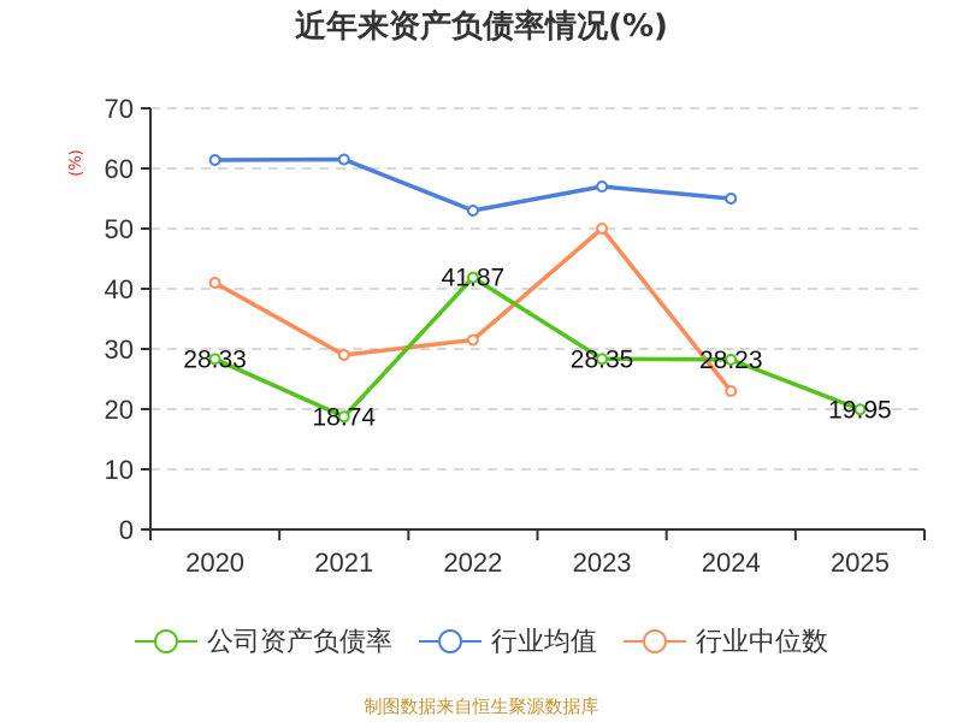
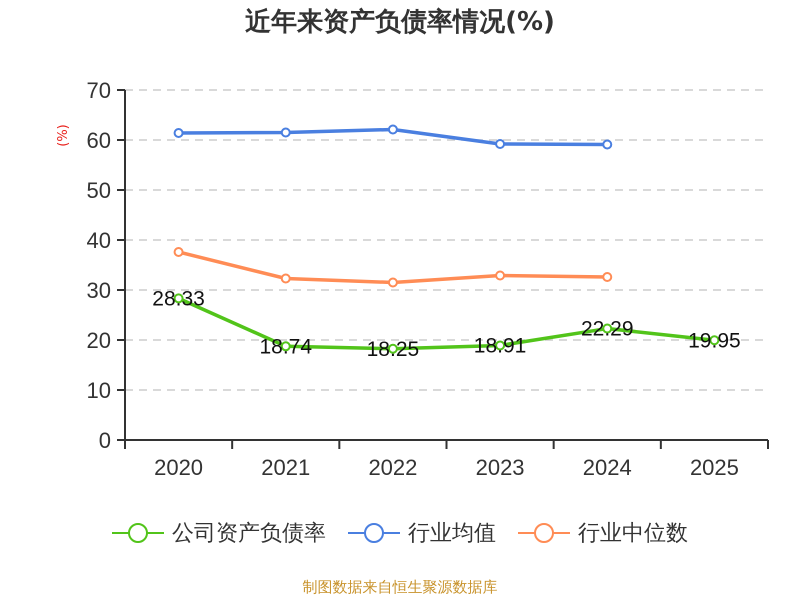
行业中位数/2020: 41 -> 38
行业中位数/2021: 29 -> 32
公司资产负债率/2022: 41.87 -> 18.25
行业均值/2022: 53 -> 62
公司资产负债率/2023: 28.35 -> 18.91
行业均值/2023: 57 -> 59
行业中位数/2023: 50 -> 33
公司资产负债率/2024: 28.23 -> 22.29
行业均值/2024: 55 -> 59
行业中位数/2024: 23 -> 33
